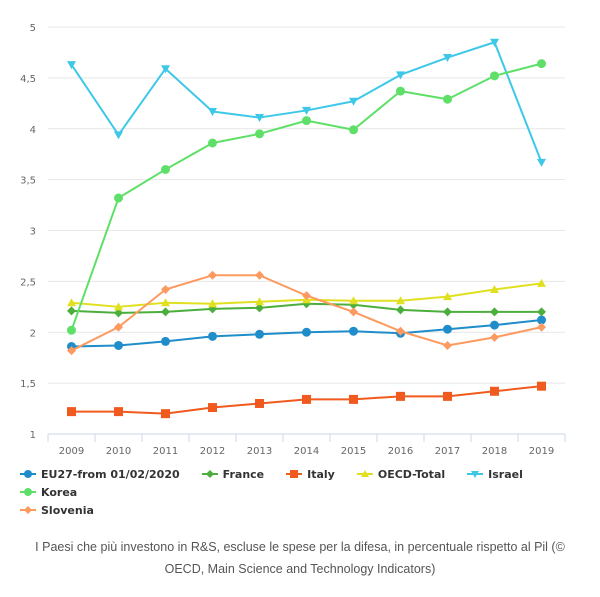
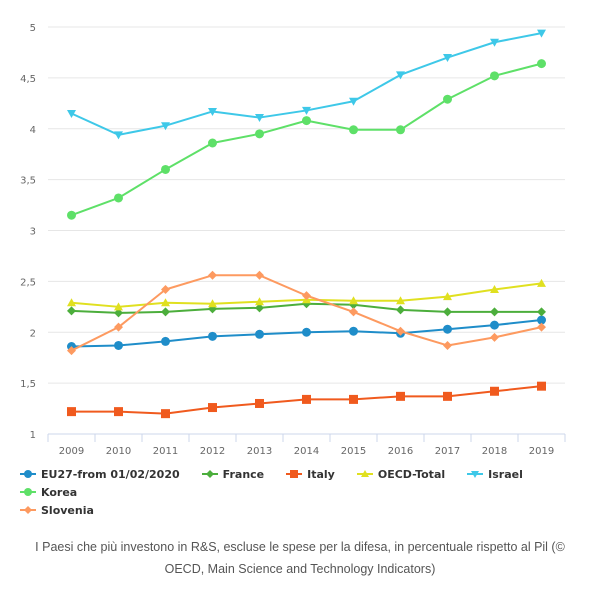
Israel/2009: 4.63 -> 4.15
Korea/2009: 2.02 -> 3.15
Israel/2011: 4.59 -> 4.03
Korea/2016: 4.37 -> 3.99
Israel/2019: 3.67 -> 4.94
